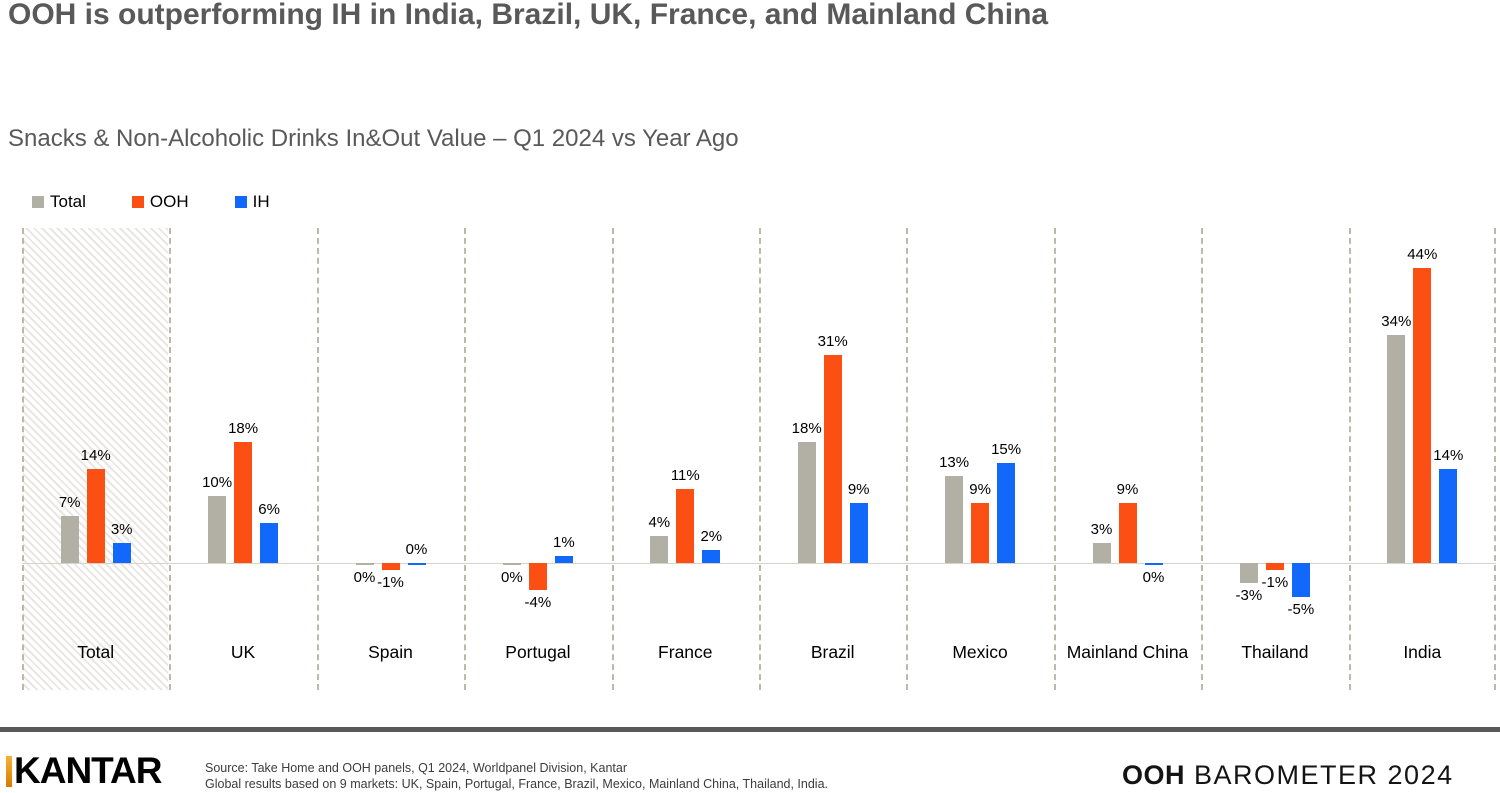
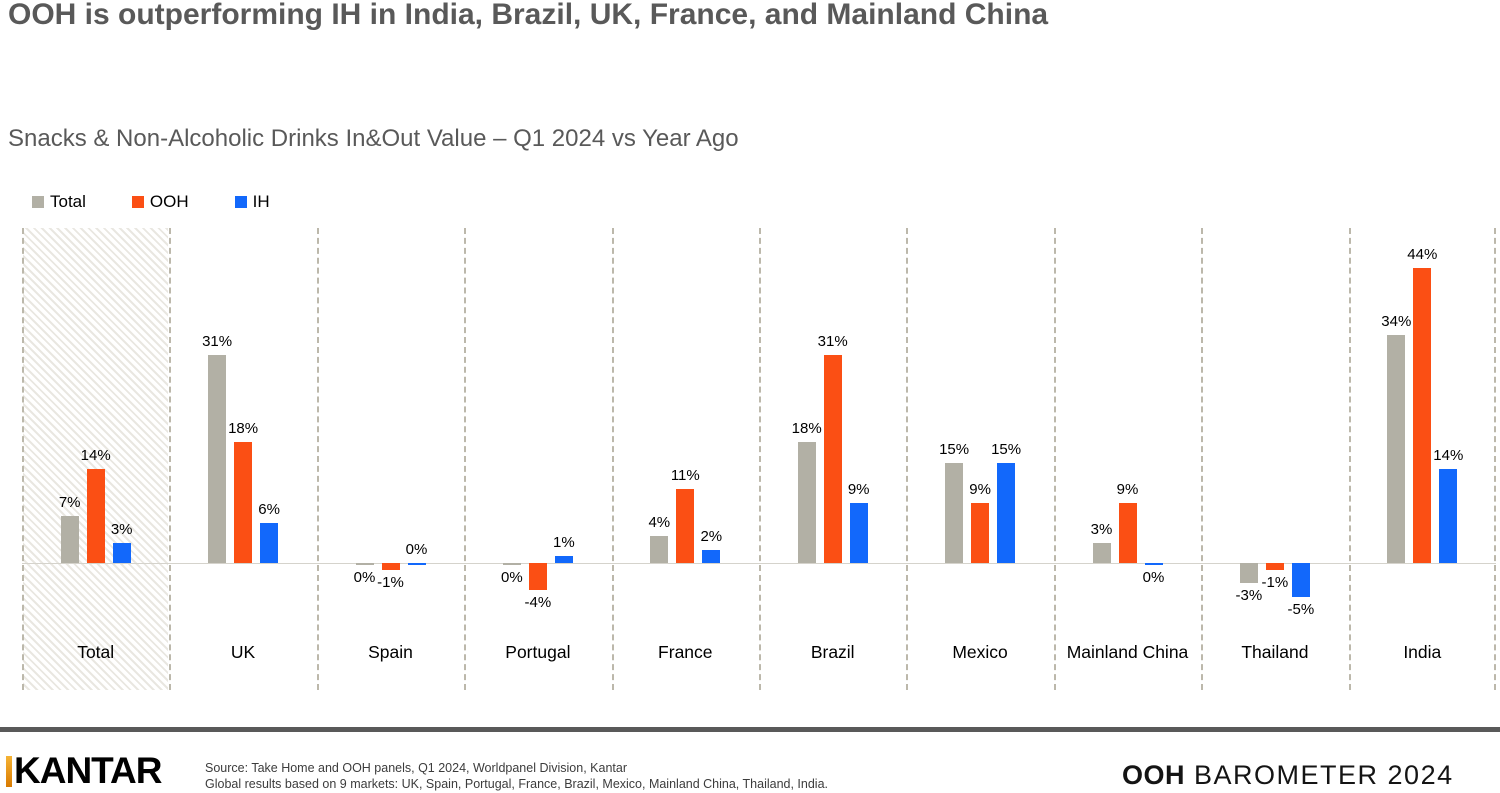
Total/UK: 10% -> 31%
Total/Mexico: 13% -> 15%
